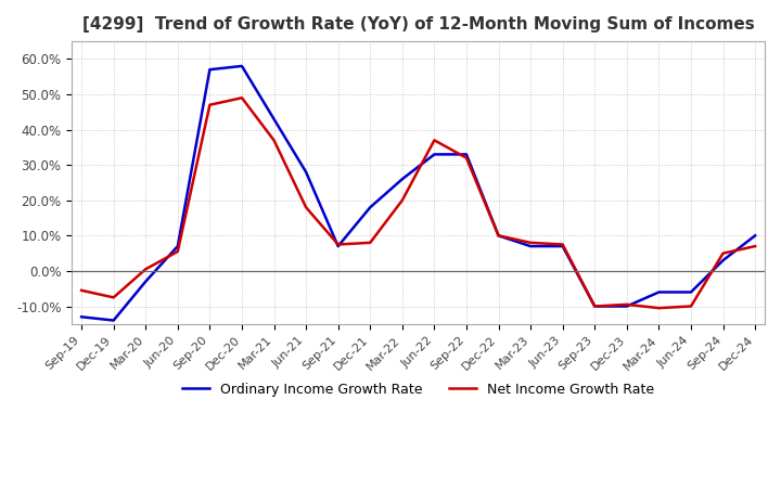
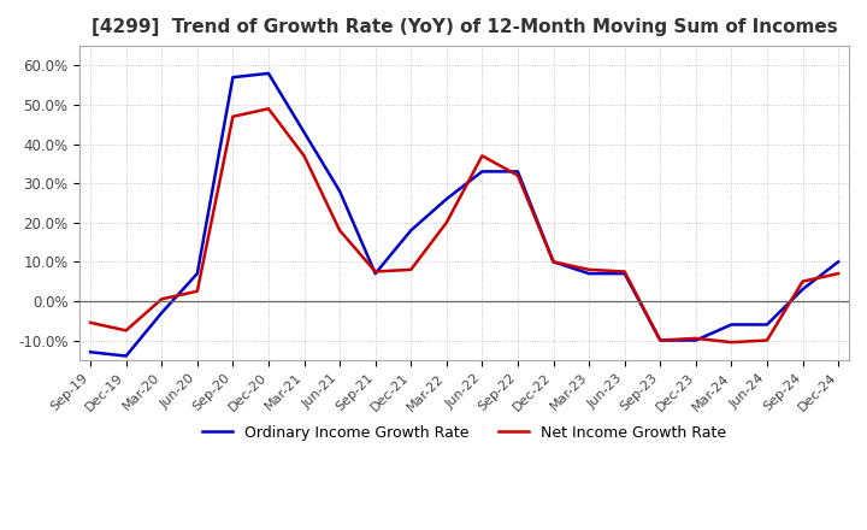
Net Income Growth Rate/Jun-20: 5.5% -> 2.5%
